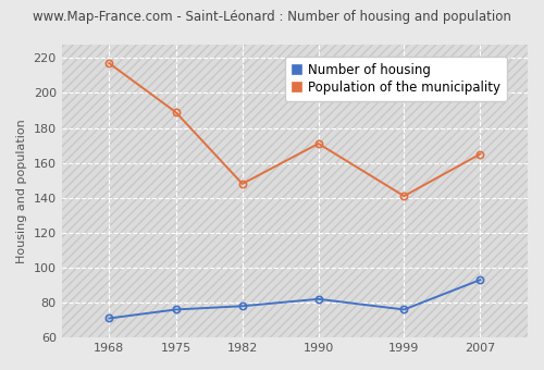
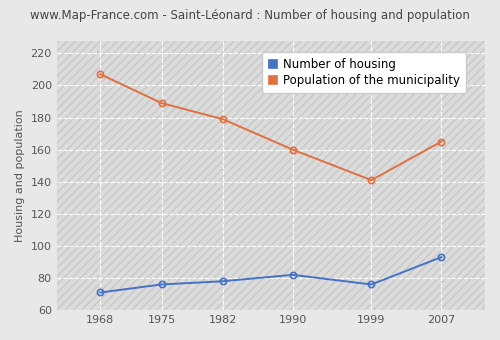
Population of the municipality/1968: 217 -> 207
Population of the municipality/1982: 148 -> 179
Population of the municipality/1990: 171 -> 160
